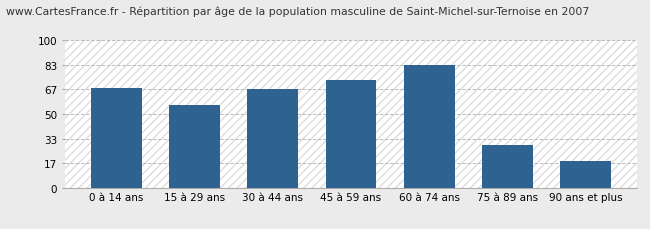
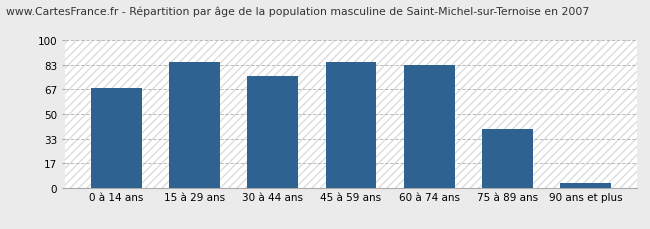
15 à 29 ans: 56 -> 85
30 à 44 ans: 67 -> 76
45 à 59 ans: 73 -> 85
75 à 89 ans: 29 -> 40
90 ans et plus: 18 -> 3
